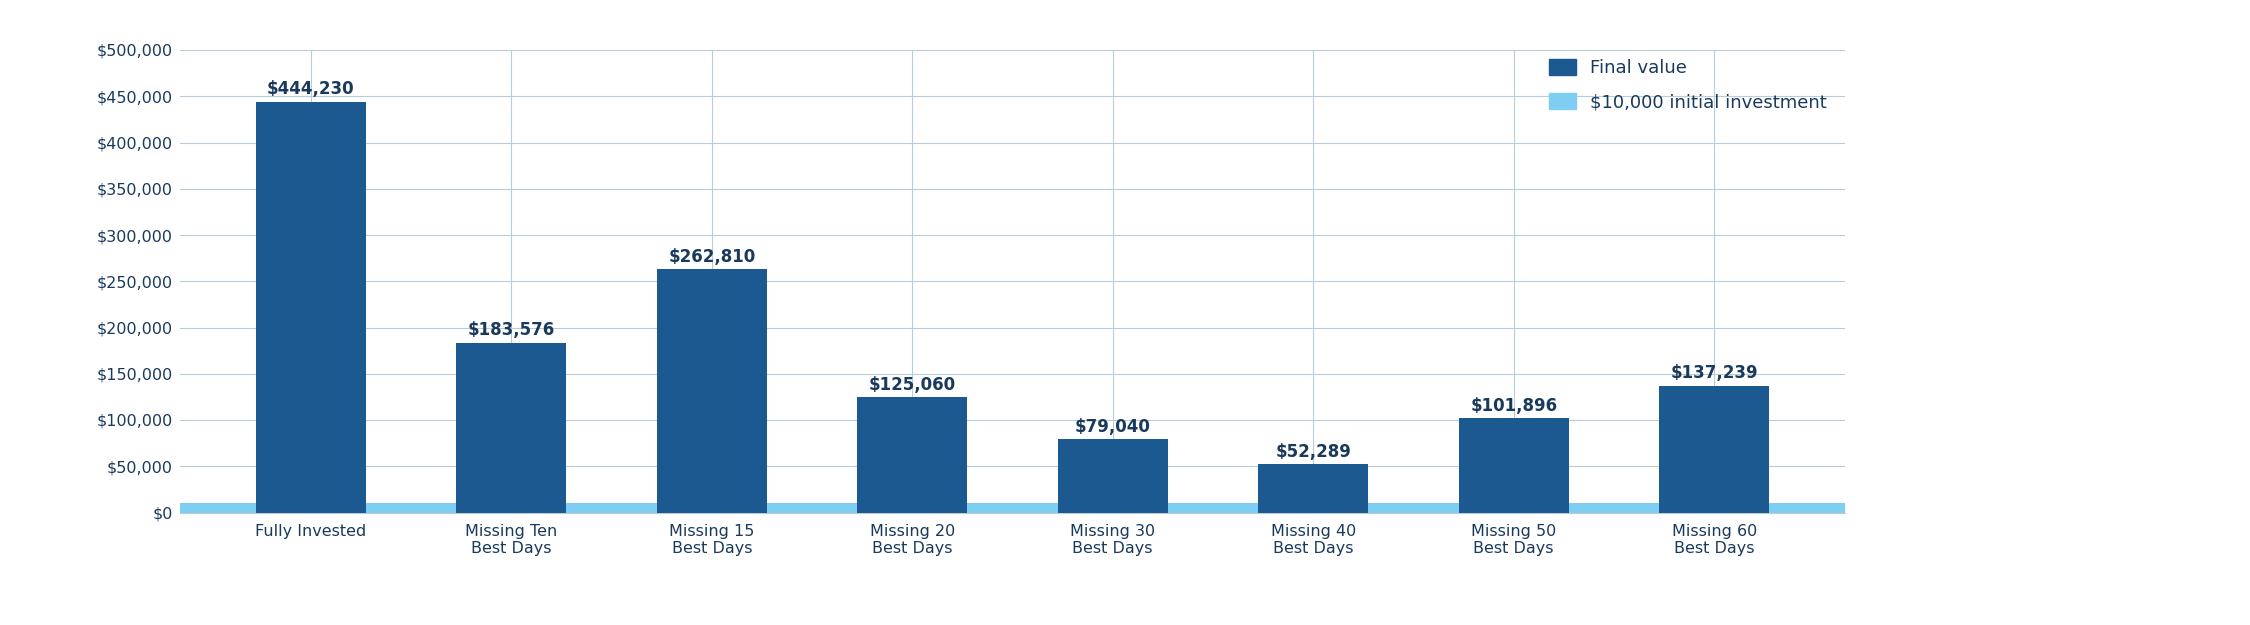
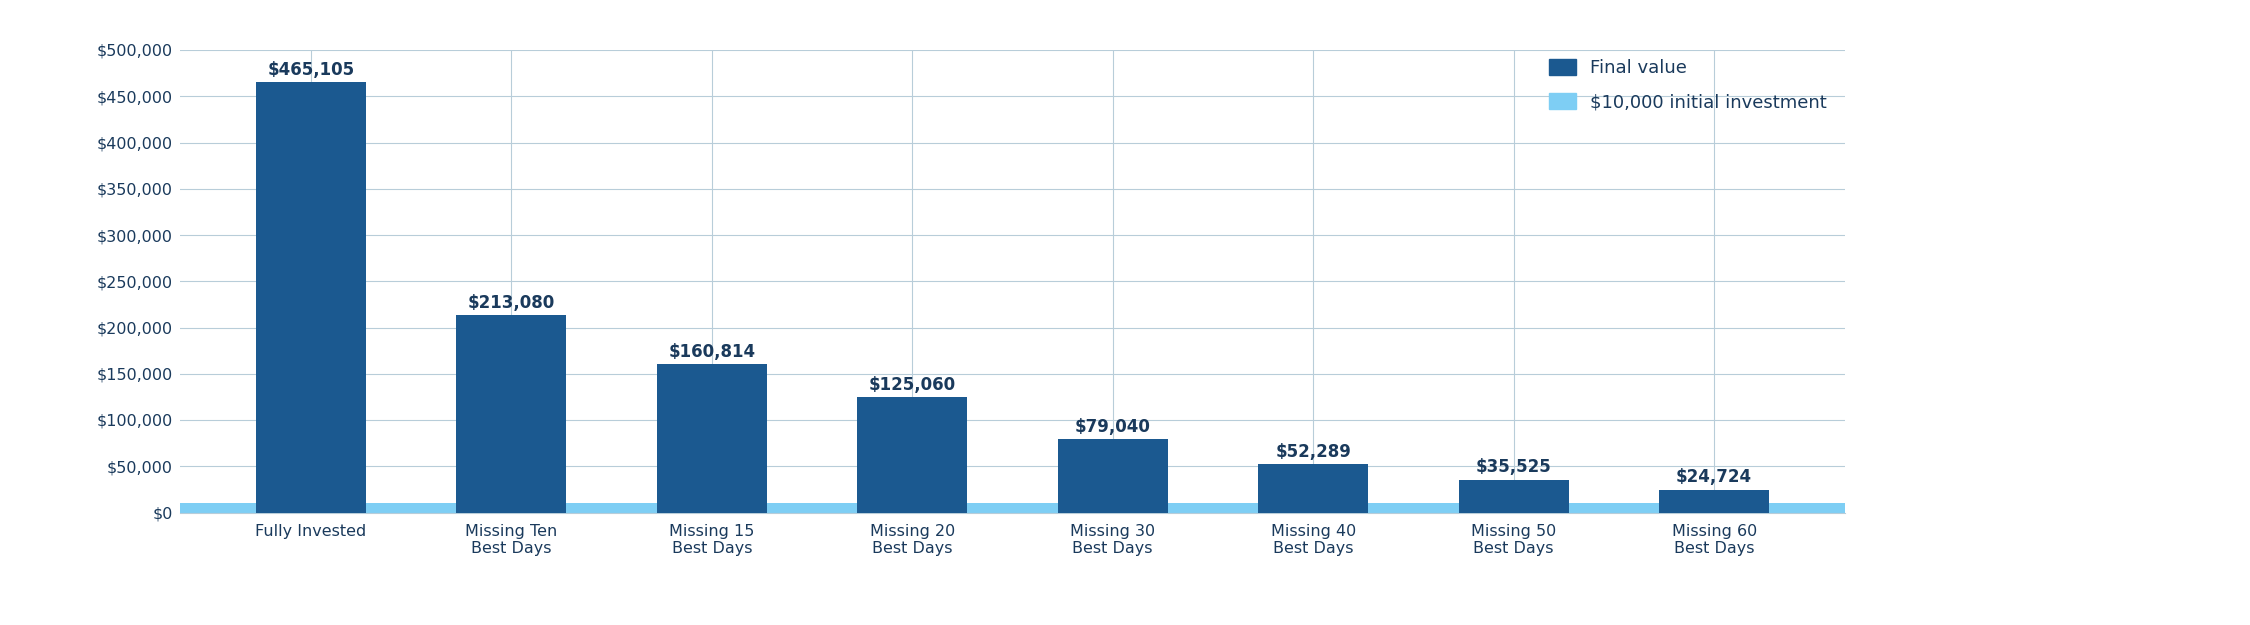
Fully Invested: $444,230 -> $465,105
Missing Ten Best Days: $183,576 -> $213,080
Missing 15 Best Days: $262,810 -> $160,814
Missing 50 Best Days: $101,896 -> $35,525
Missing 60 Best Days: $137,239 -> $24,724
